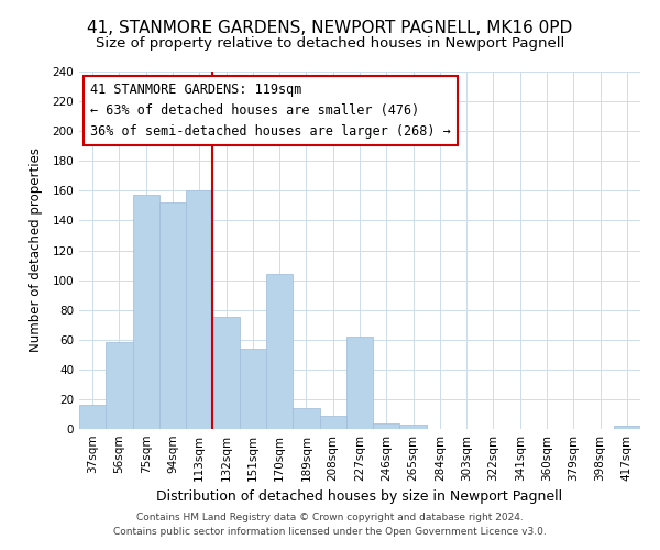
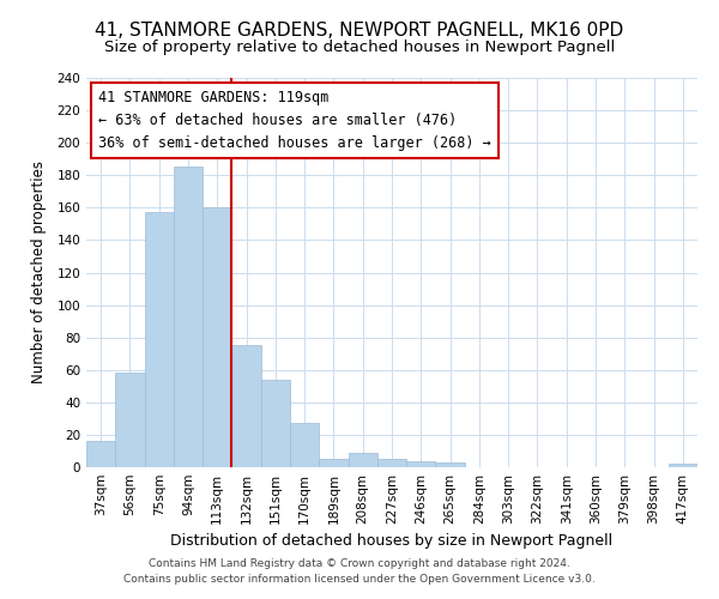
94sqm: 152 -> 185
170sqm: 104 -> 27
189sqm: 14 -> 5
227sqm: 62 -> 5
